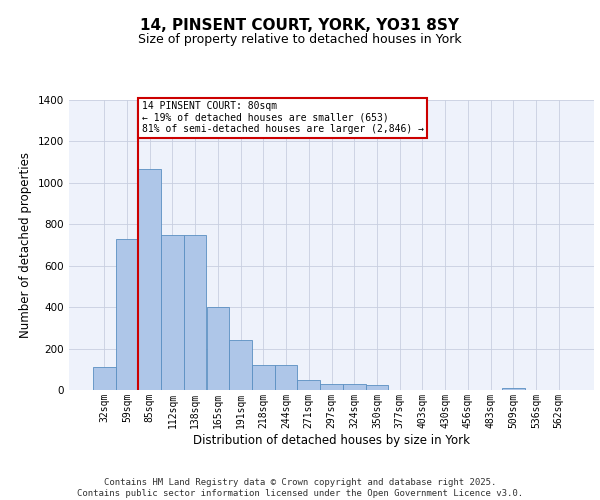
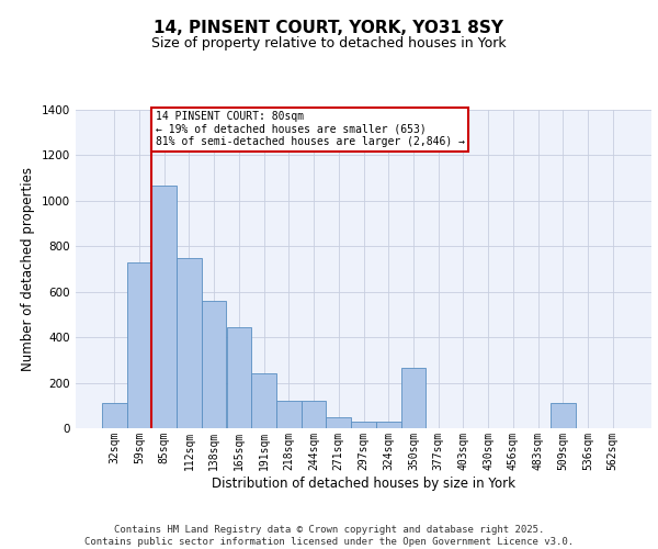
138sqm: 750 -> 560
165sqm: 400 -> 445
350sqm: 25 -> 265
509sqm: 10 -> 110
